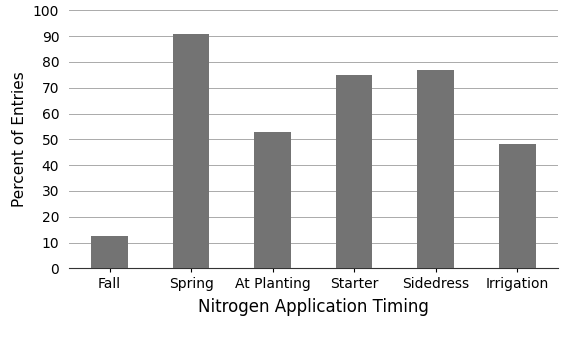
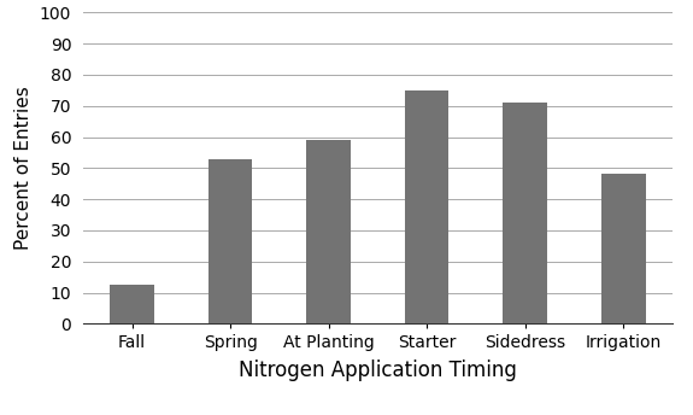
Spring: 91.0 -> 53.0
At Planting: 53.0 -> 59.0
Sidedress: 77.0 -> 71.0
